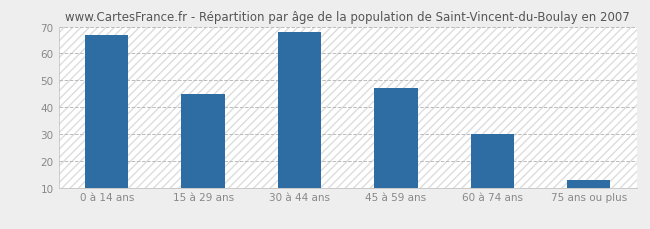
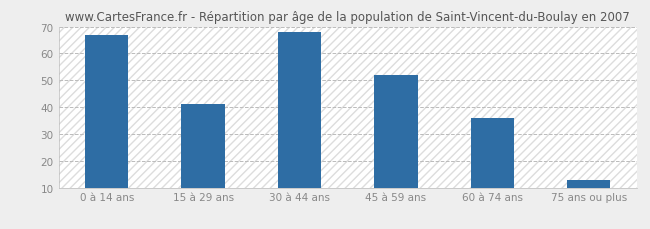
15 à 29 ans: 45 -> 41
45 à 59 ans: 47 -> 52
60 à 74 ans: 30 -> 36
